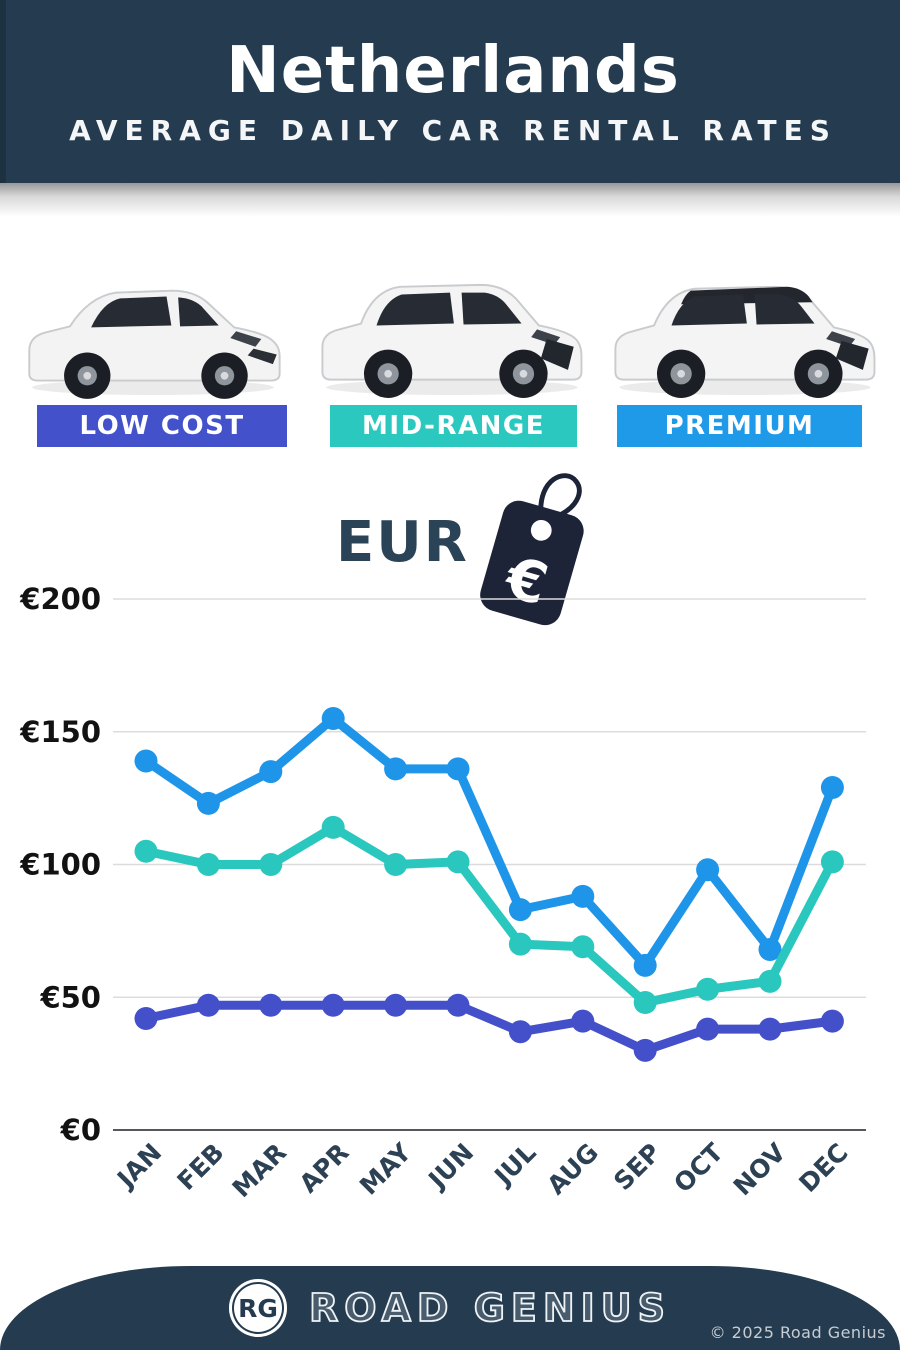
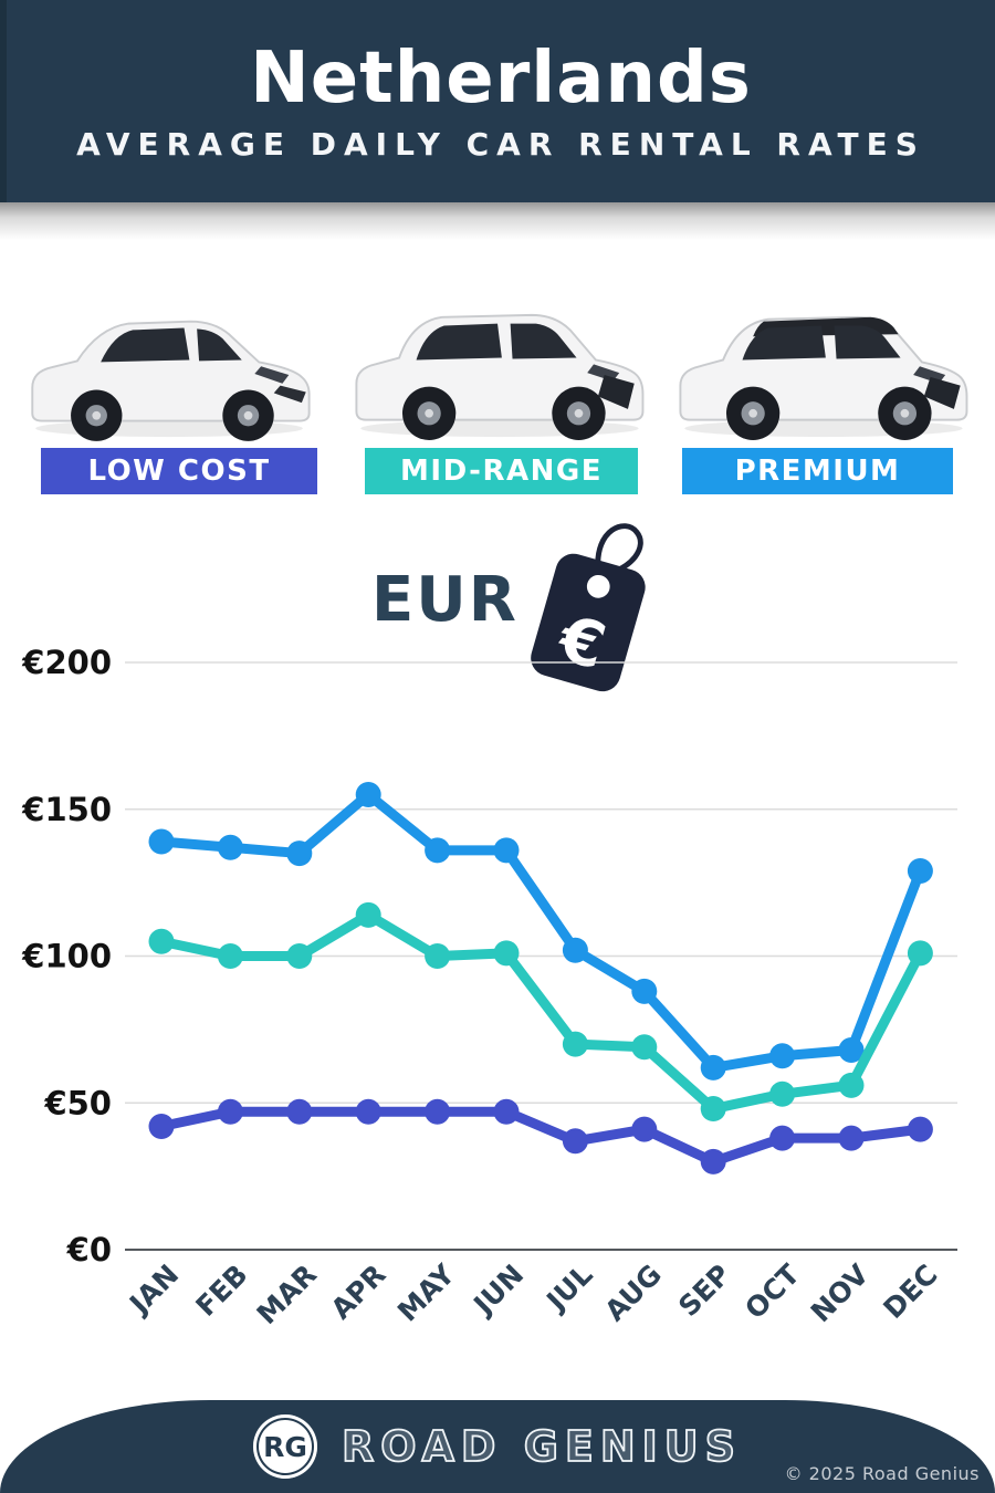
PREMIUM/FEB: €123 -> €137
PREMIUM/JUL: €83 -> €102
PREMIUM/OCT: €98 -> €66
